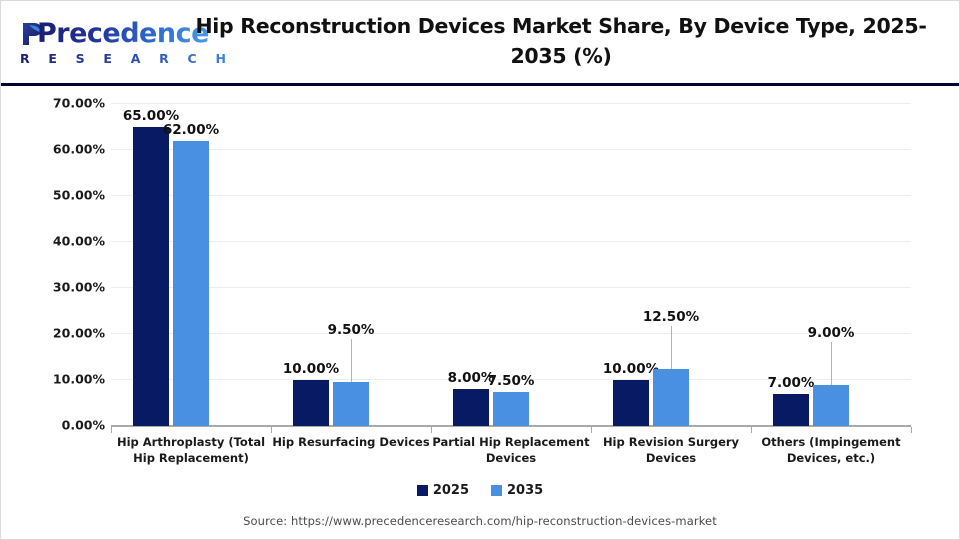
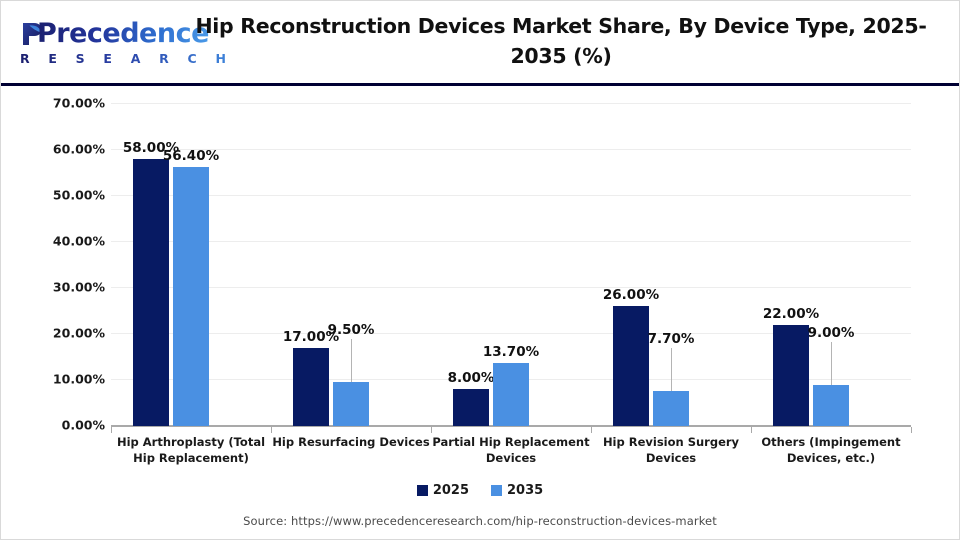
2025/Hip Arthroplasty (Total Hip Replacement): 65.00% -> 58.00%
2035/Hip Arthroplasty (Total Hip Replacement): 62.00% -> 56.40%
2025/Hip Resurfacing Devices: 10.00% -> 17.00%
2035/Partial Hip Replacement Devices: 7.50% -> 13.70%
2025/Hip Revision Surgery Devices: 10.00% -> 26.00%
2035/Hip Revision Surgery Devices: 12.50% -> 7.70%
2025/Others (Impingement Devices, etc.): 7.00% -> 22.00%
